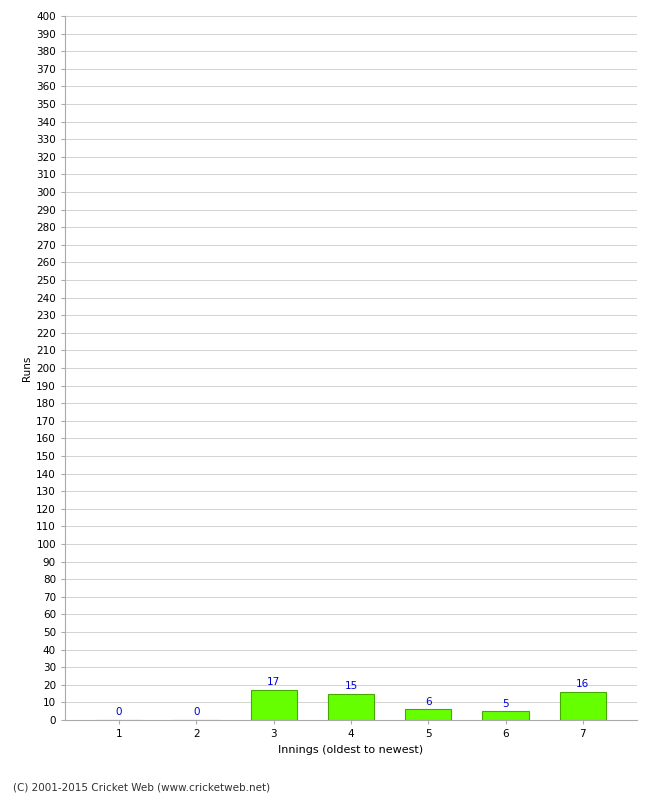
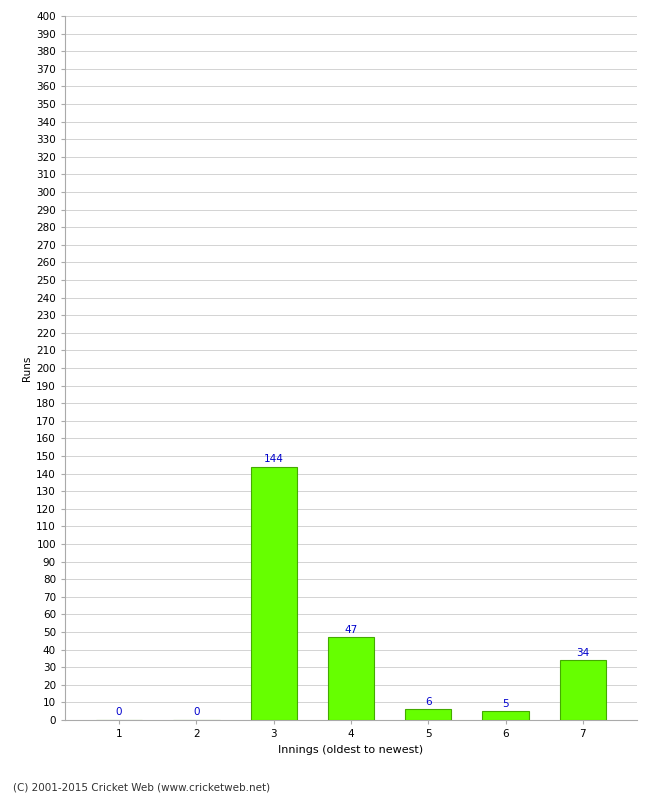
3: 17 -> 144
4: 15 -> 47
7: 16 -> 34
